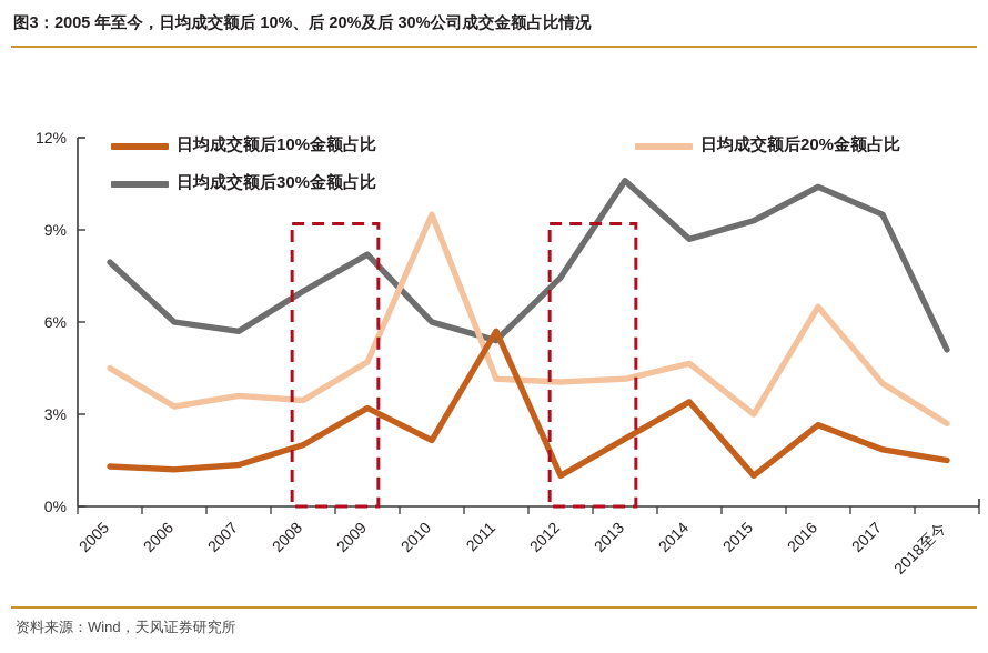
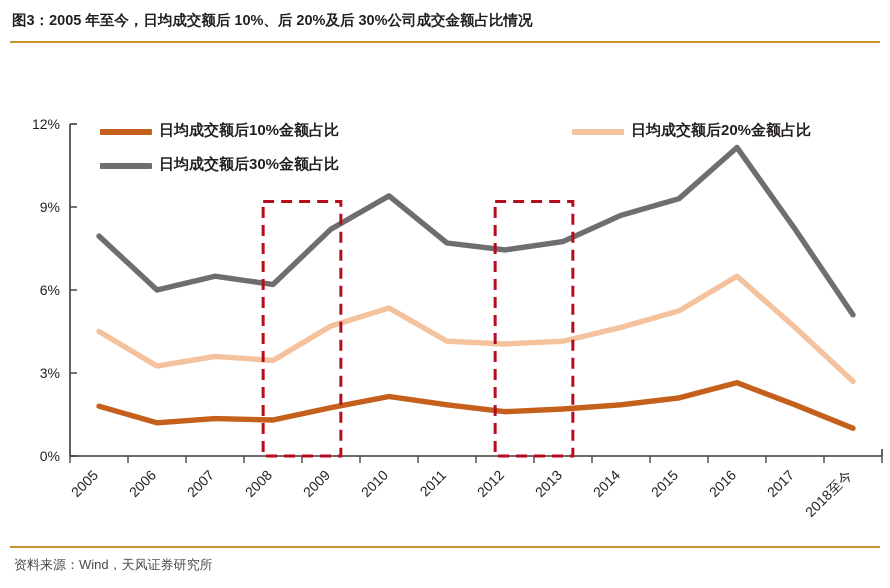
日均成交额后10%金额占比/2005: 1.3% -> 1.8%
日均成交额后30%金额占比/2007: 5.7% -> 6.5%
日均成交额后10%金额占比/2008: 2.0% -> 1.3%
日均成交额后30%金额占比/2008: 7.0% -> 6.2%
日均成交额后10%金额占比/2009: 3.2% -> 1.8%
日均成交额后20%金额占比/2010: 9.5% -> 5.3%
日均成交额后30%金额占比/2010: 6.0% -> 9.4%
日均成交额后10%金额占比/2011: 5.7% -> 1.9%
日均成交额后30%金额占比/2011: 5.4% -> 7.7%
日均成交额后10%金额占比/2012: 1.0% -> 1.6%
日均成交额后10%金额占比/2013: 2.2% -> 1.7%
日均成交额后30%金额占比/2013: 10.6% -> 7.8%
日均成交额后10%金额占比/2014: 3.4% -> 1.9%
日均成交额后10%金额占比/2015: 1.0% -> 2.1%
日均成交额后20%金额占比/2015: 3.0% -> 5.2%
日均成交额后30%金额占比/2016: 10.4% -> 11.2%
日均成交额后20%金额占比/2017: 4.0% -> 4.7%
日均成交额后30%金额占比/2017: 9.5% -> 8.2%
日均成交额后10%金额占比/2018至今: 1.5% -> 1.0%
